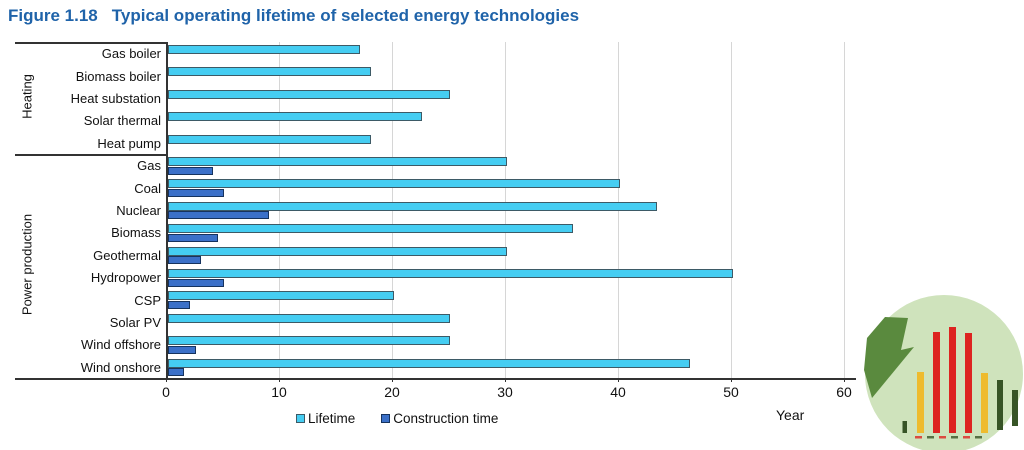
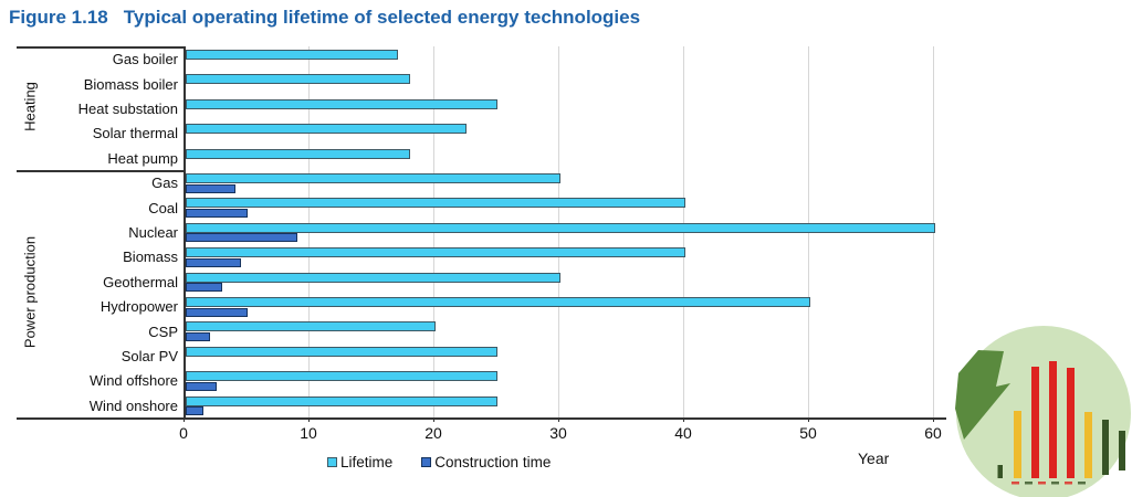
Lifetime/Nuclear: 43.3 -> 60.0
Lifetime/Biomass: 35.9 -> 40.0
Lifetime/Wind onshore: 46.2 -> 25.0
